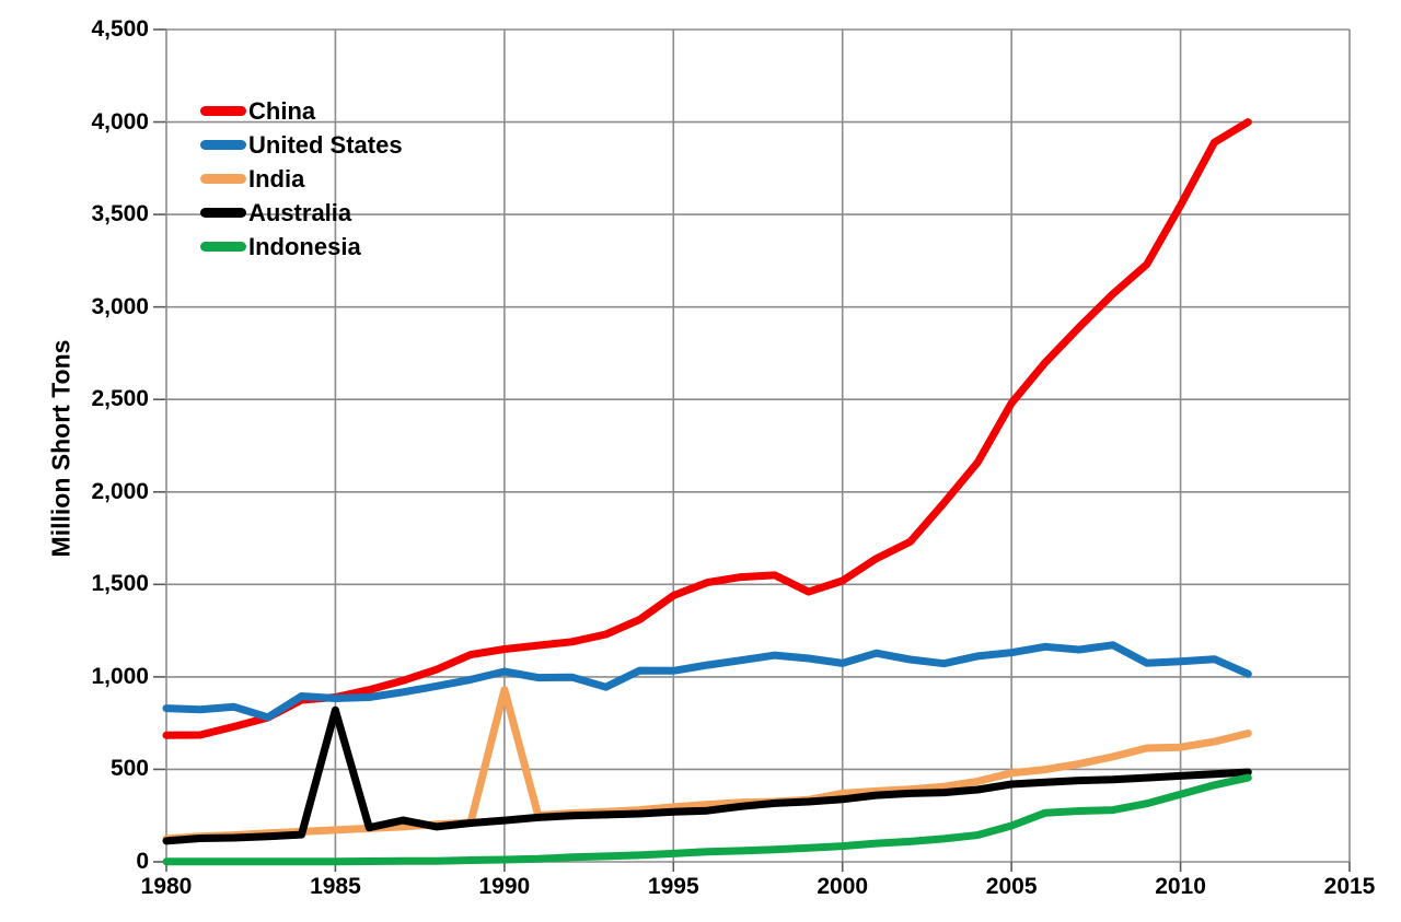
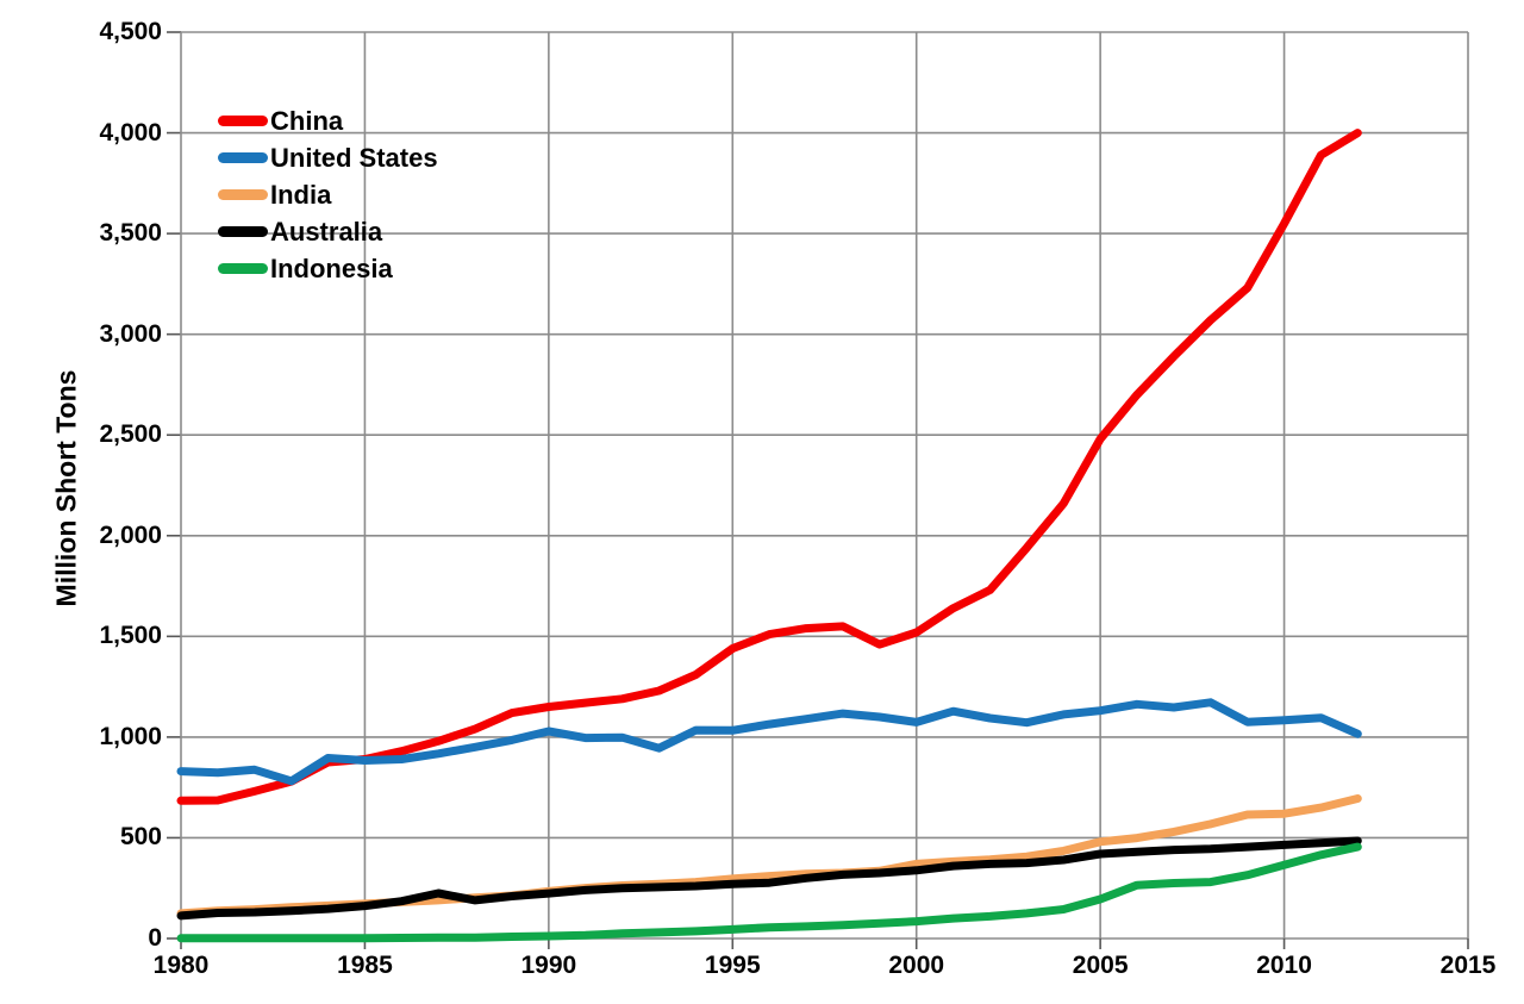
Australia/1985: 820 -> 160
India/1990: 930 -> 240
